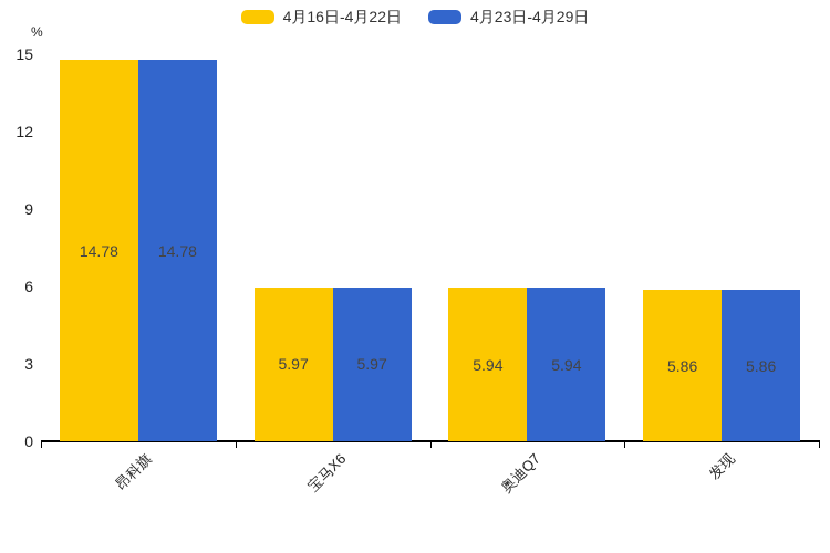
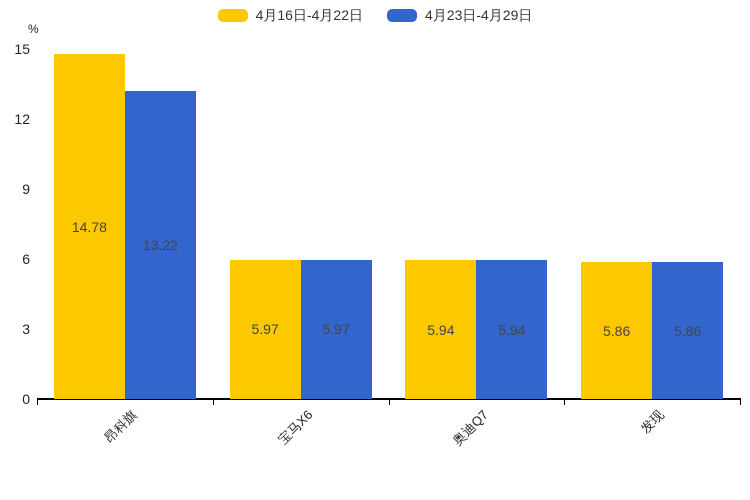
4月23日-4月29日/昂科旗: 14.78 -> 13.22
